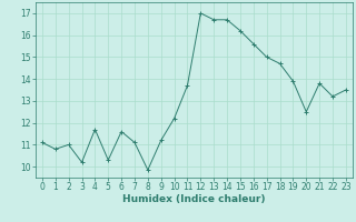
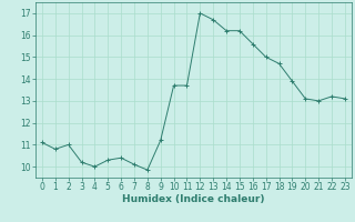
4: 11.7 -> 10.0
6: 11.6 -> 10.4
7: 11.1 -> 10.1
10: 12.2 -> 13.7
14: 16.7 -> 16.2
20: 12.5 -> 13.1
21: 13.8 -> 13.0
23: 13.5 -> 13.1
